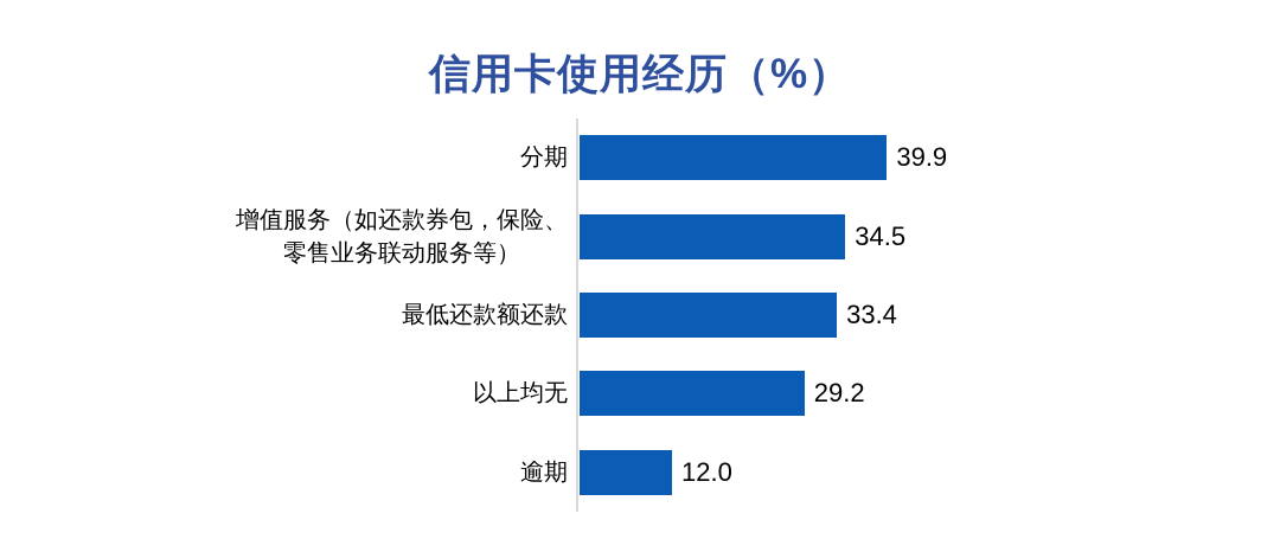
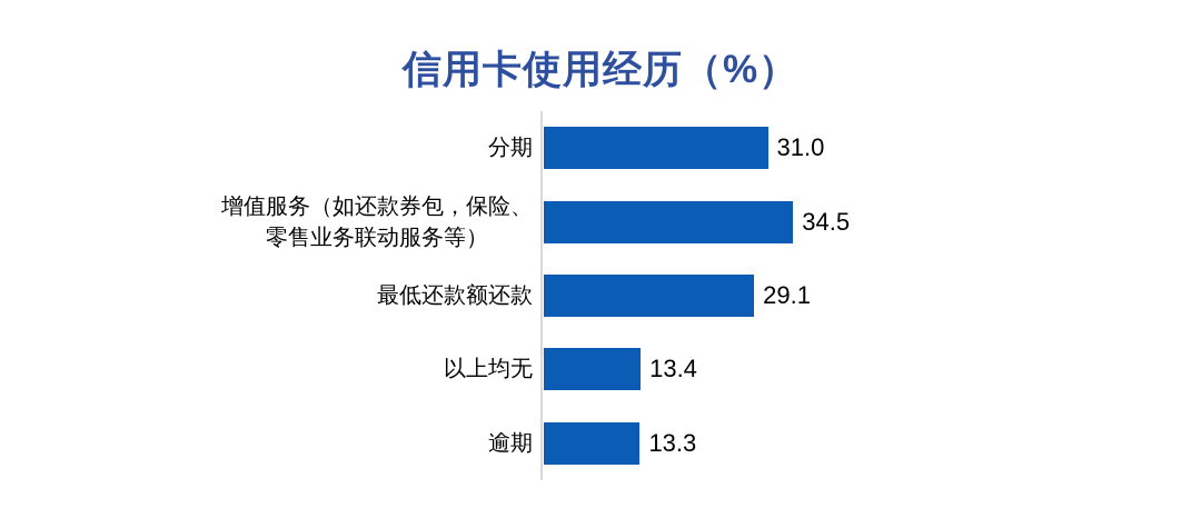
分期: 39.9 -> 31.0
最低还款额还款: 33.4 -> 29.1
以上均无: 29.2 -> 13.4
逾期: 12.0 -> 13.3
